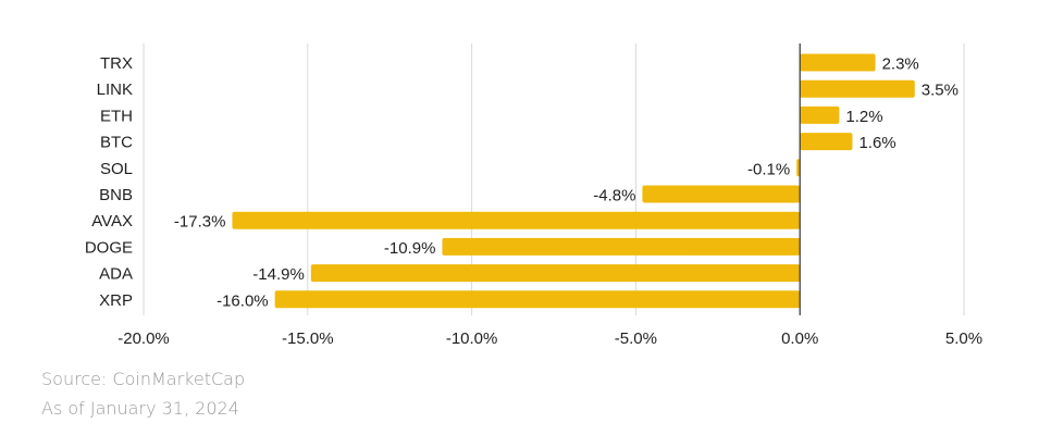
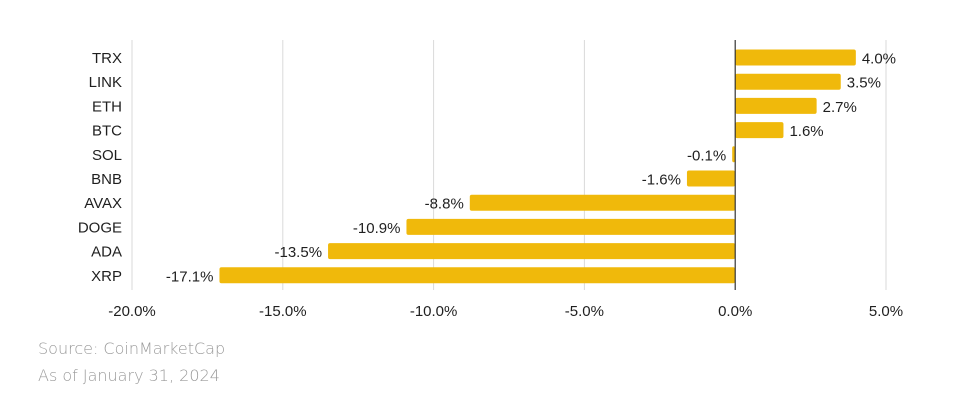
TRX: 2.3% -> 4.0%
ETH: 1.2% -> 2.7%
BNB: -4.8% -> -1.6%
AVAX: -17.3% -> -8.8%
ADA: -14.9% -> -13.5%
XRP: -16.0% -> -17.1%
